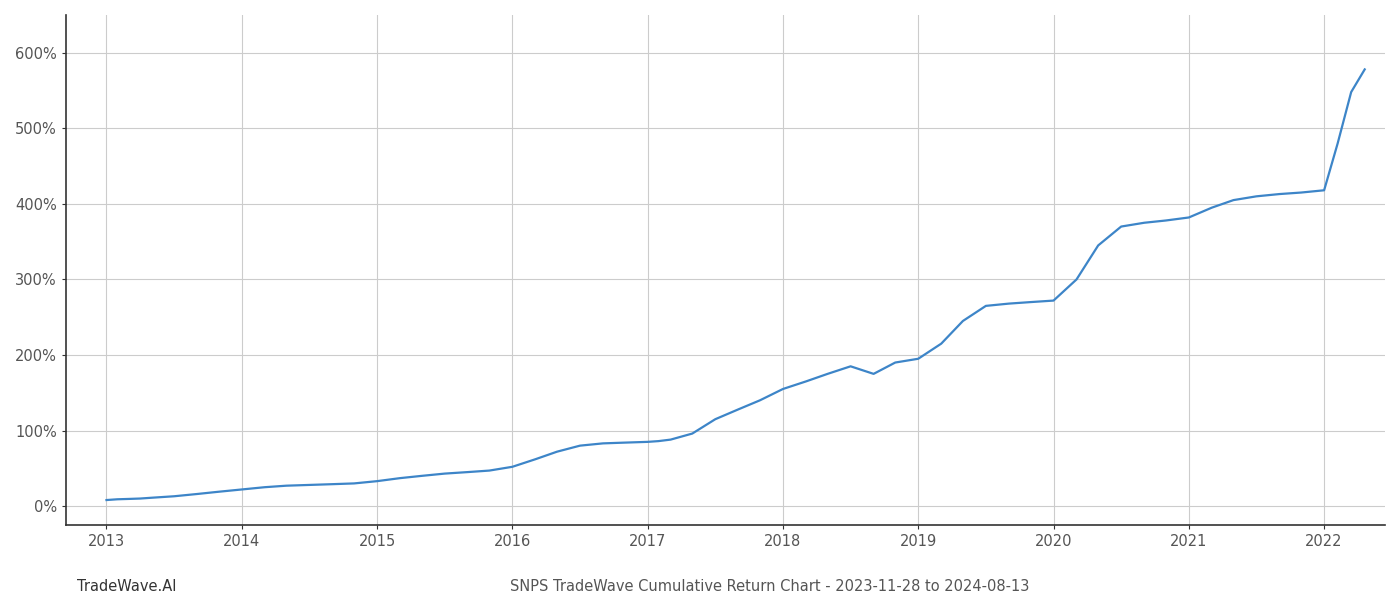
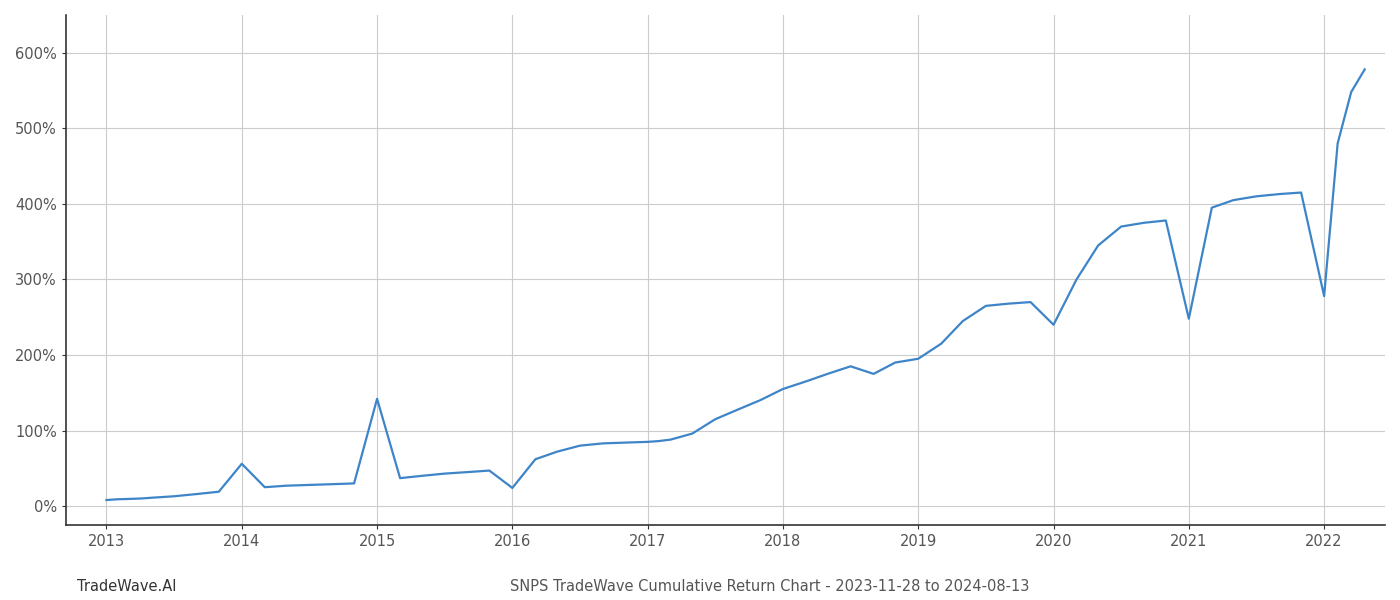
2014: 22% -> 56%
2015: 33% -> 142%
2016: 52% -> 24%
2020: 272% -> 240%
2021: 382% -> 248%
2022: 418% -> 278%
